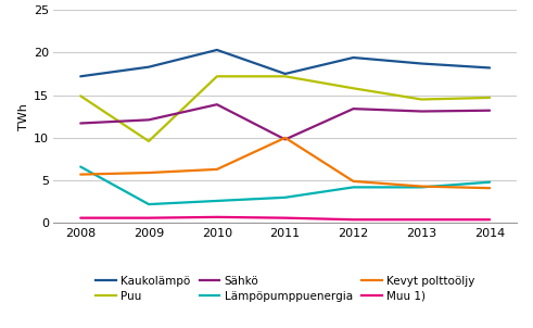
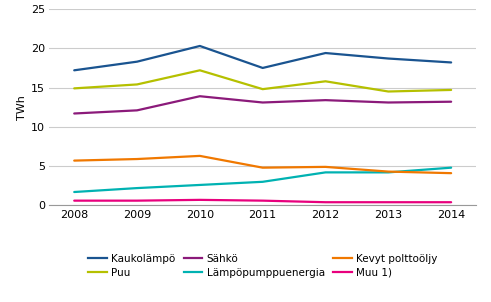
Lämpöpumppuenergia/2008: 6.6 -> 1.7
Puu/2009: 9.6 -> 15.4
Puu/2011: 17.2 -> 14.8
Sähkö/2011: 9.8 -> 13.1
Kevyt polttoöljy/2011: 10.0 -> 4.8
